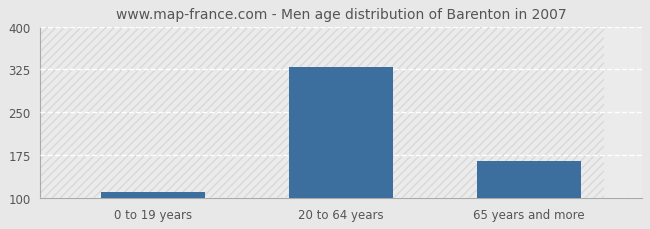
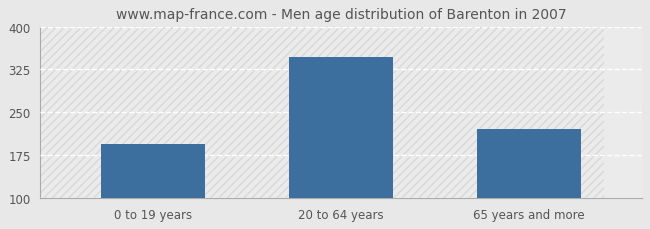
0 to 19 years: 110 -> 194
20 to 64 years: 330 -> 346
65 years and more: 165 -> 220
